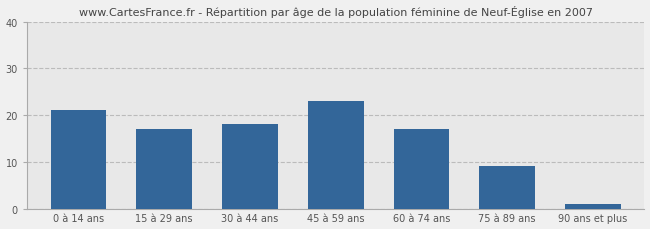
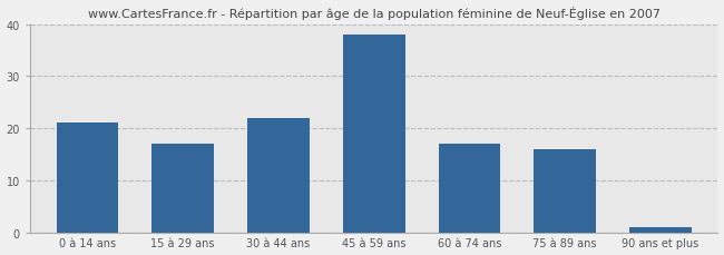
30 à 44 ans: 18 -> 22
45 à 59 ans: 23 -> 38
75 à 89 ans: 9 -> 16
